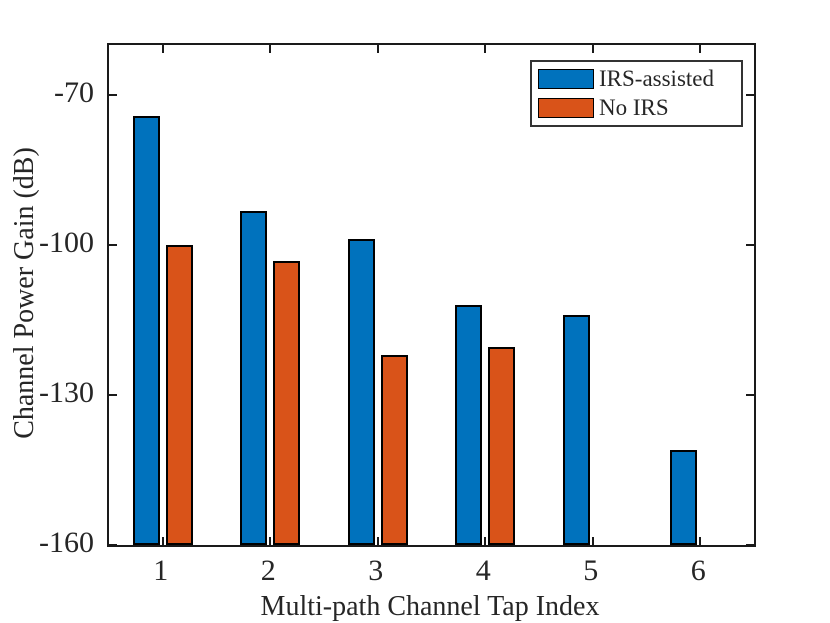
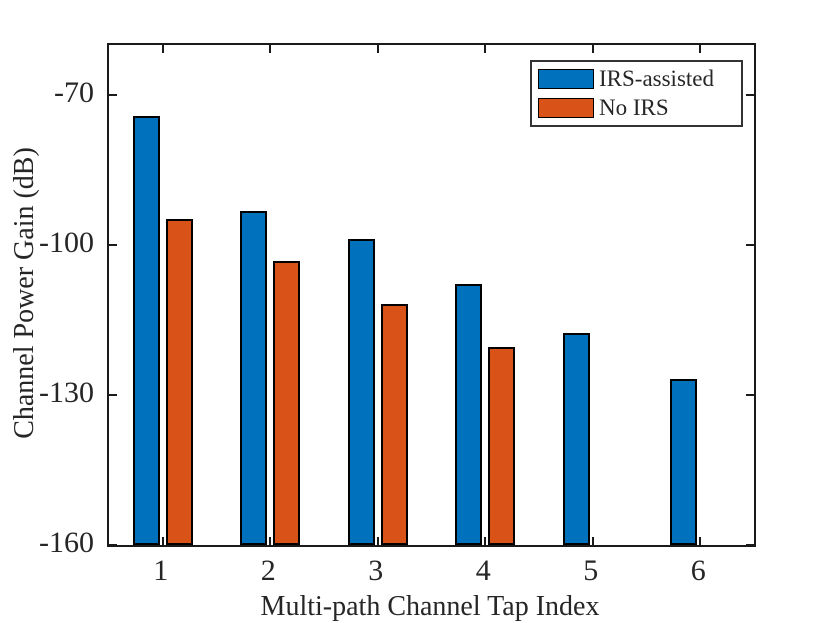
No IRS/1: -100 -> -95
No IRS/3: -122 -> -112
IRS-assisted/4: -112 -> -108
IRS-assisted/5: -114 -> -118
IRS-assisted/6: -141 -> -127
